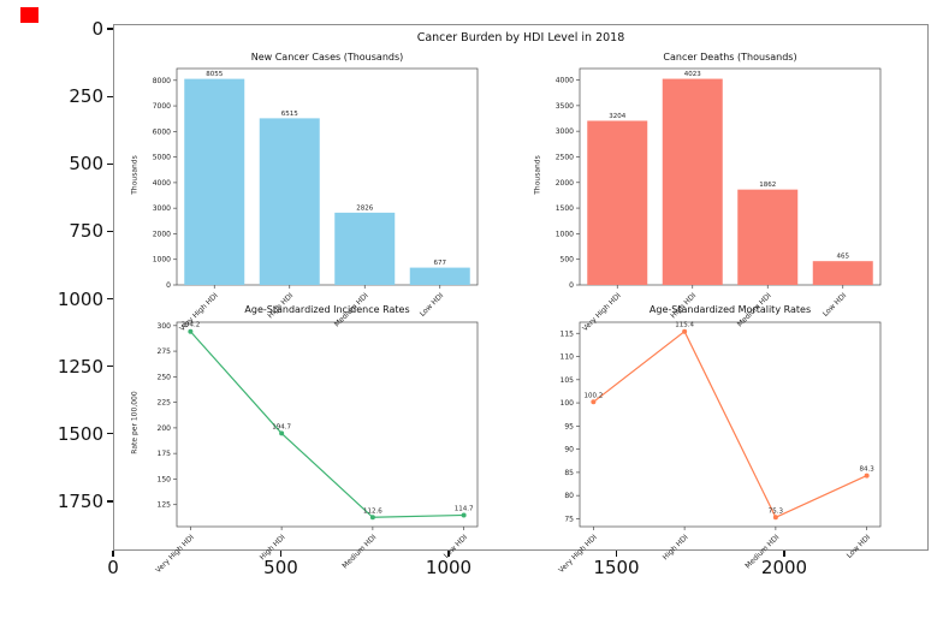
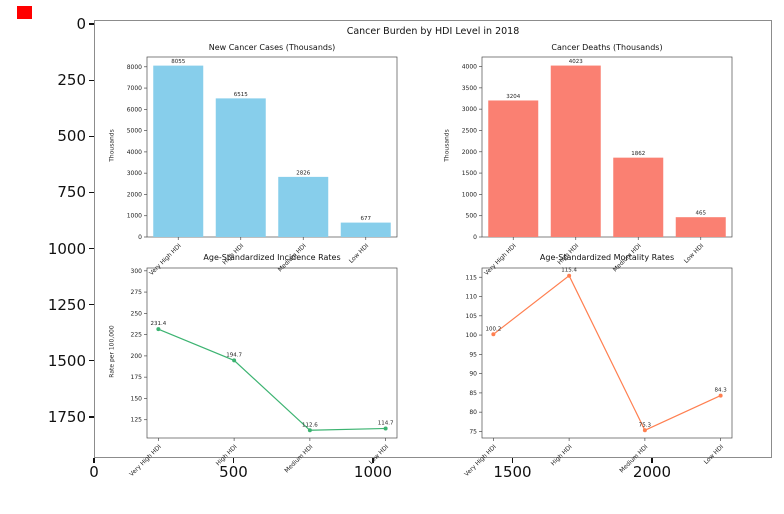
Age-Standardized Incidence Rates/Very High HDI: 294.2 -> 231.4
